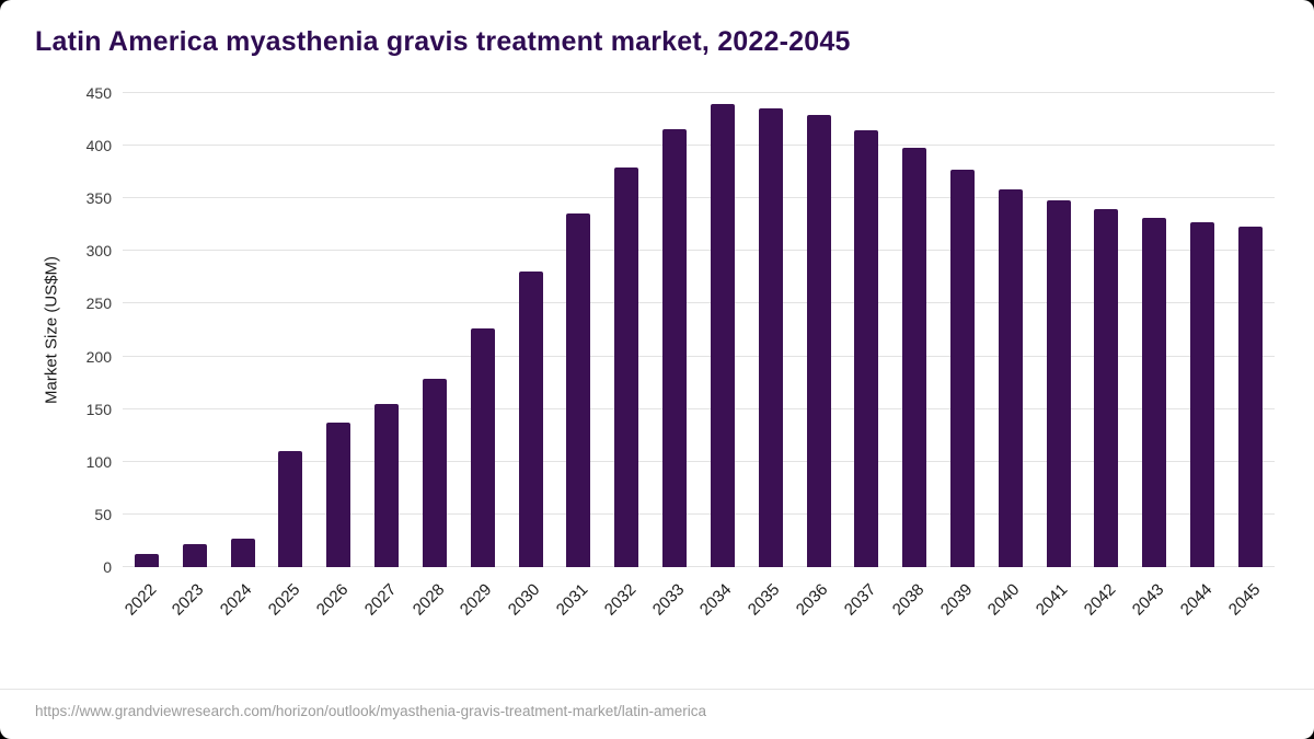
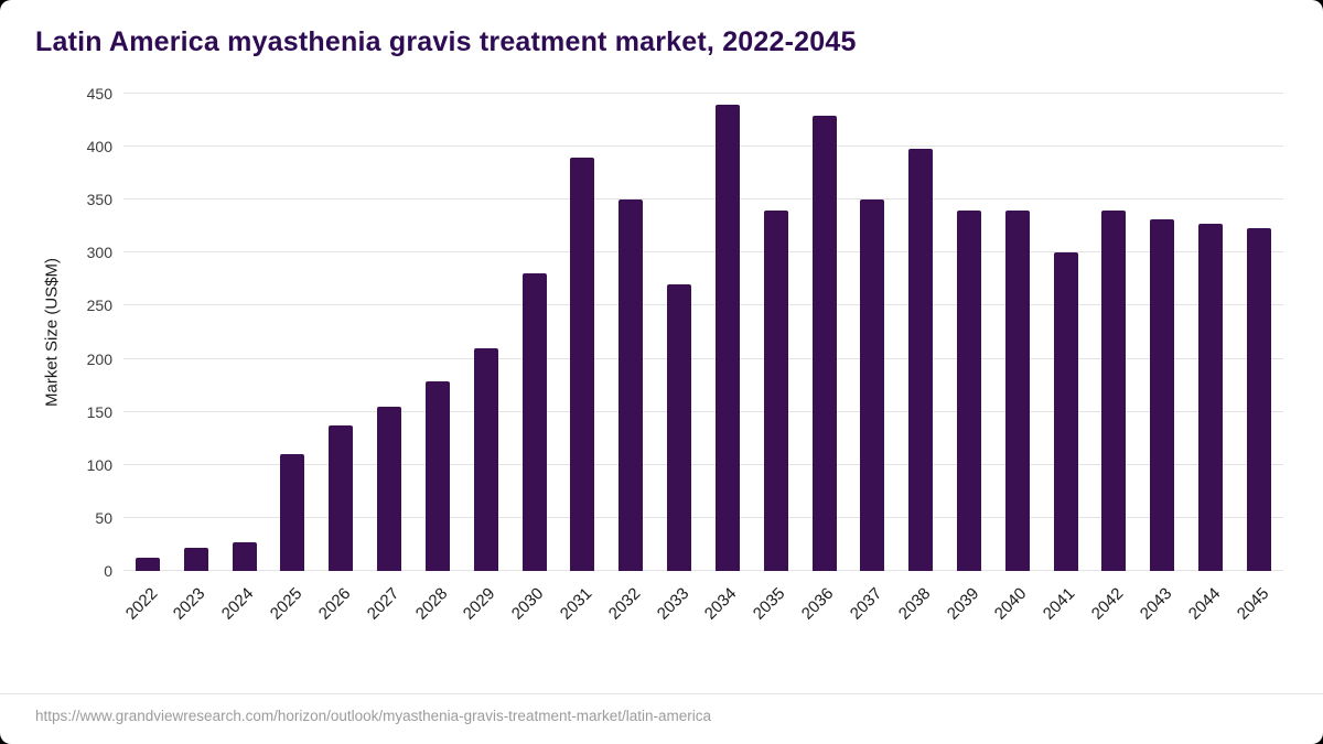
2029: 230 -> 210
2031: 340 -> 390
2032: 380 -> 350
2033: 420 -> 270
2035: 440 -> 340
2037: 420 -> 350
2039: 380 -> 340
2040: 360 -> 340
2041: 350 -> 300
